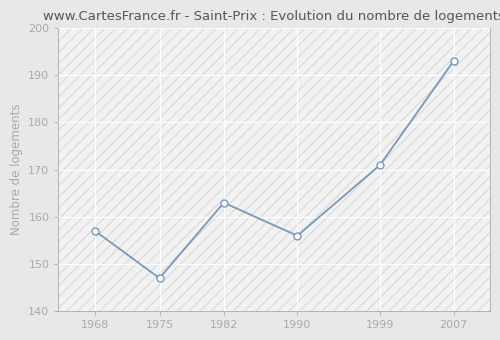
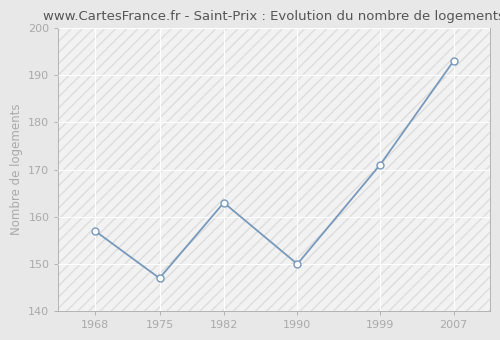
1990: 156 -> 150
